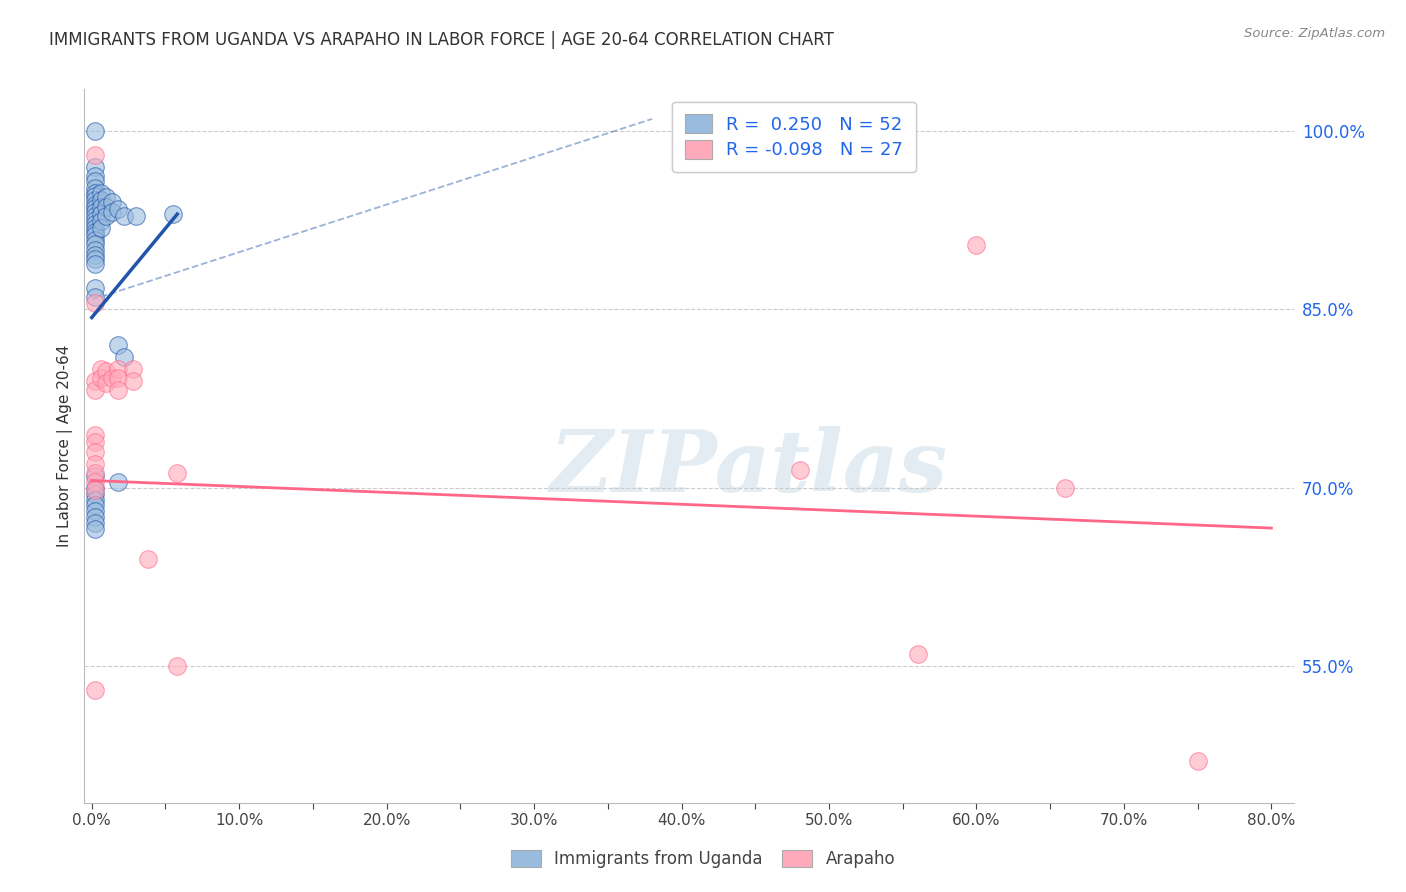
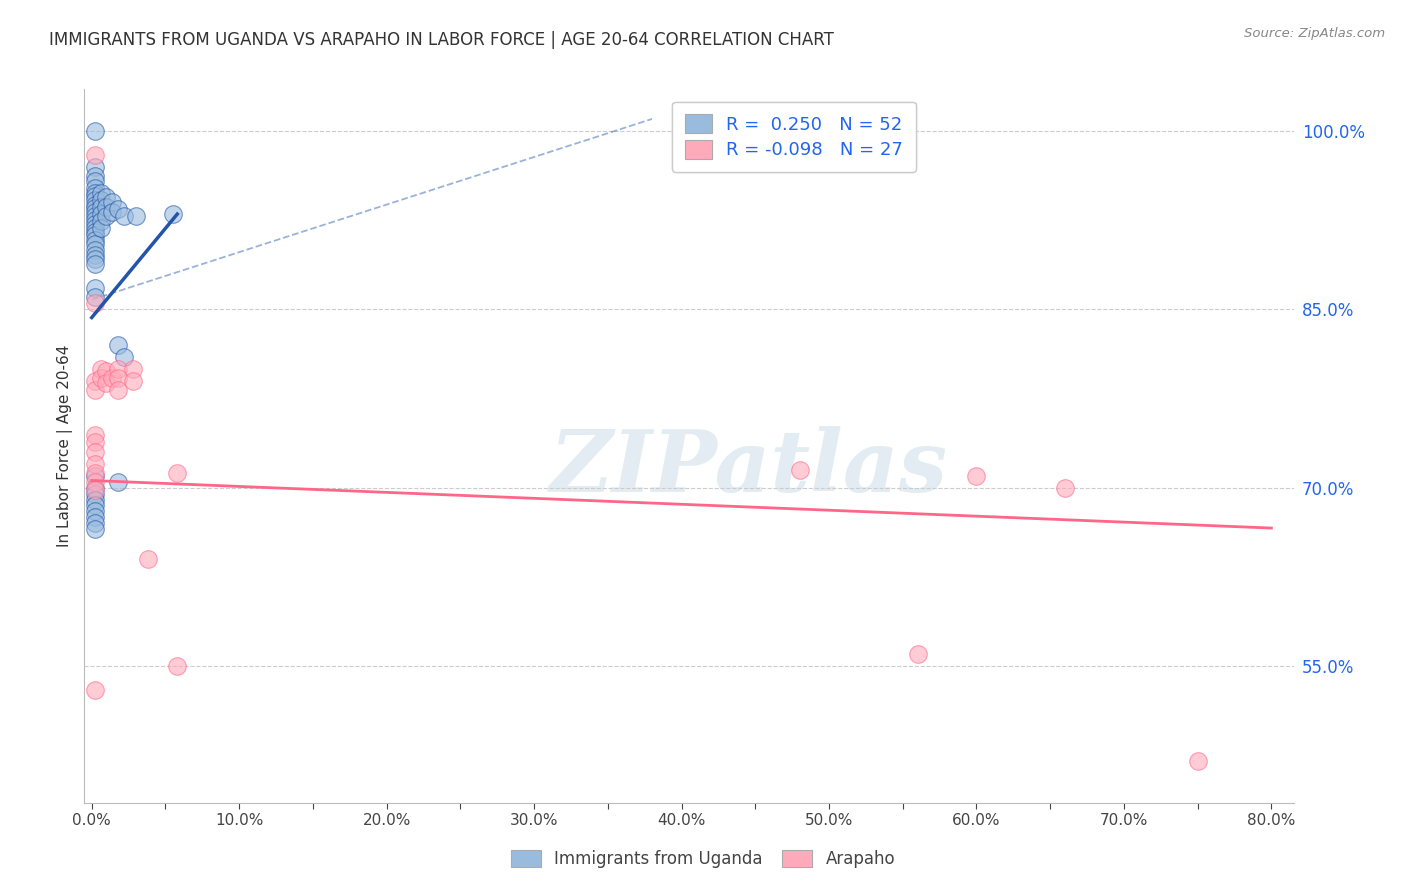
Arapaho/60.0%: 90.4% -> 71.0%
